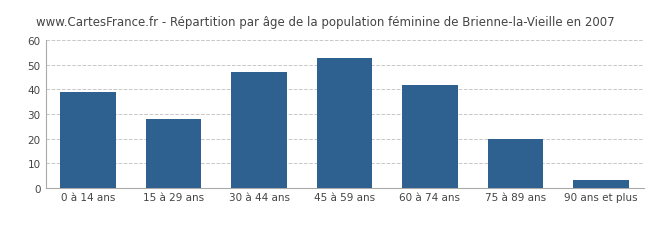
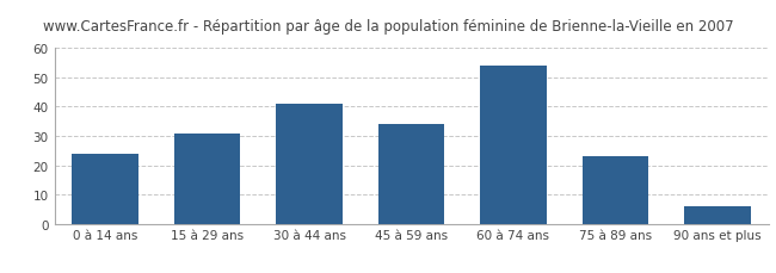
0 à 14 ans: 39 -> 24
15 à 29 ans: 28 -> 31
30 à 44 ans: 47 -> 41
45 à 59 ans: 53 -> 34
60 à 74 ans: 42 -> 54
75 à 89 ans: 20 -> 23
90 ans et plus: 3 -> 6
